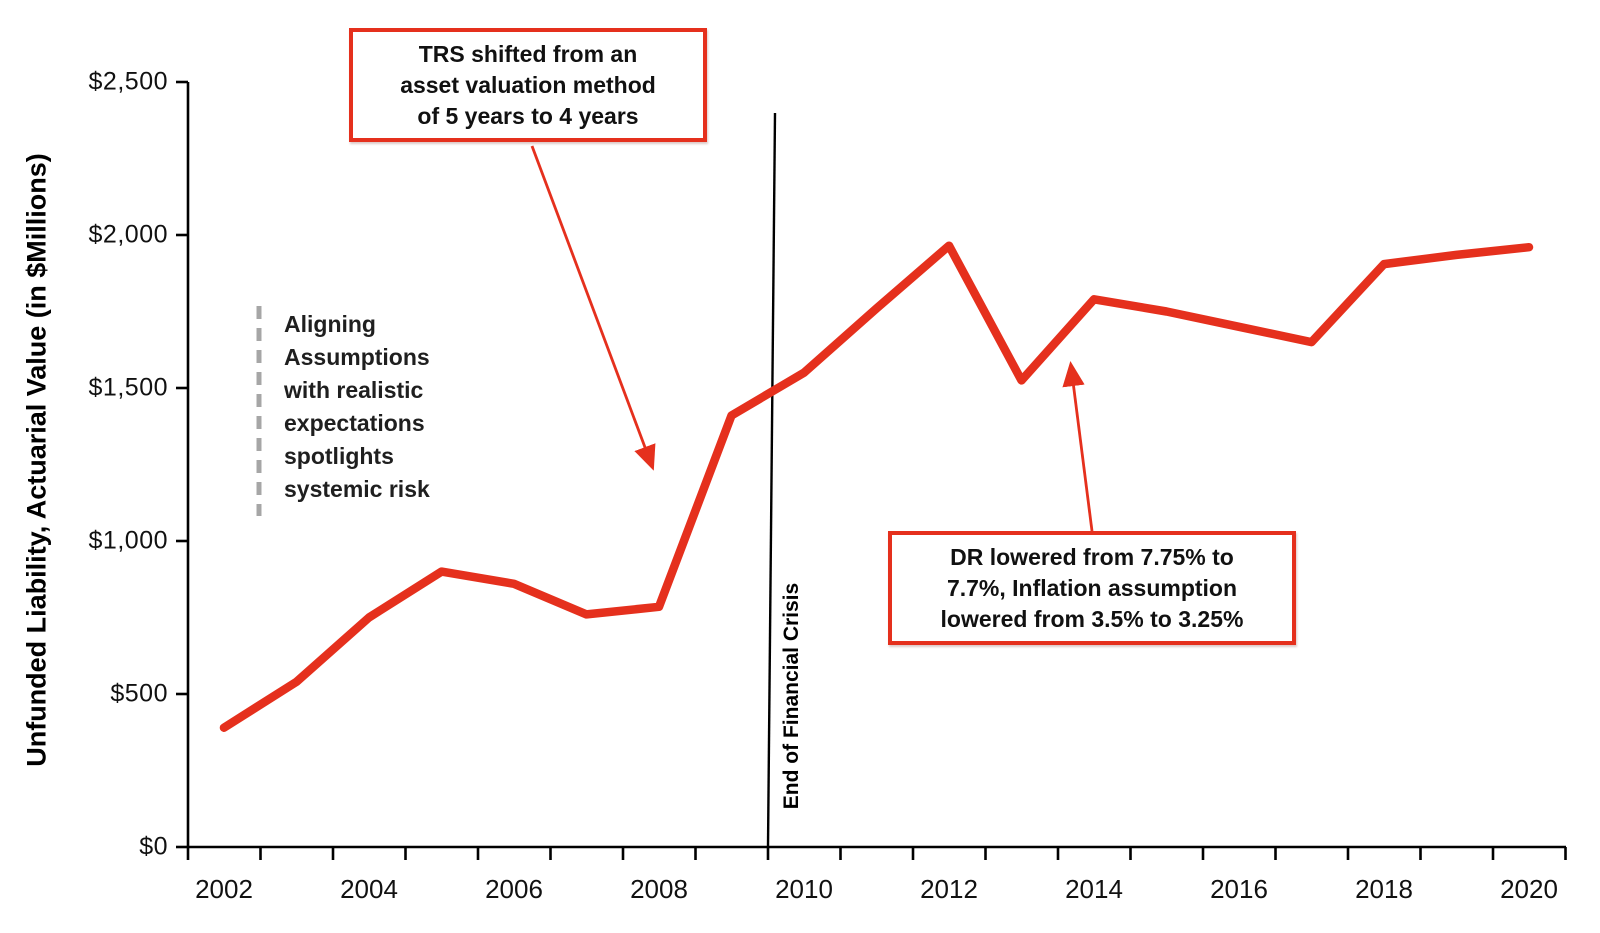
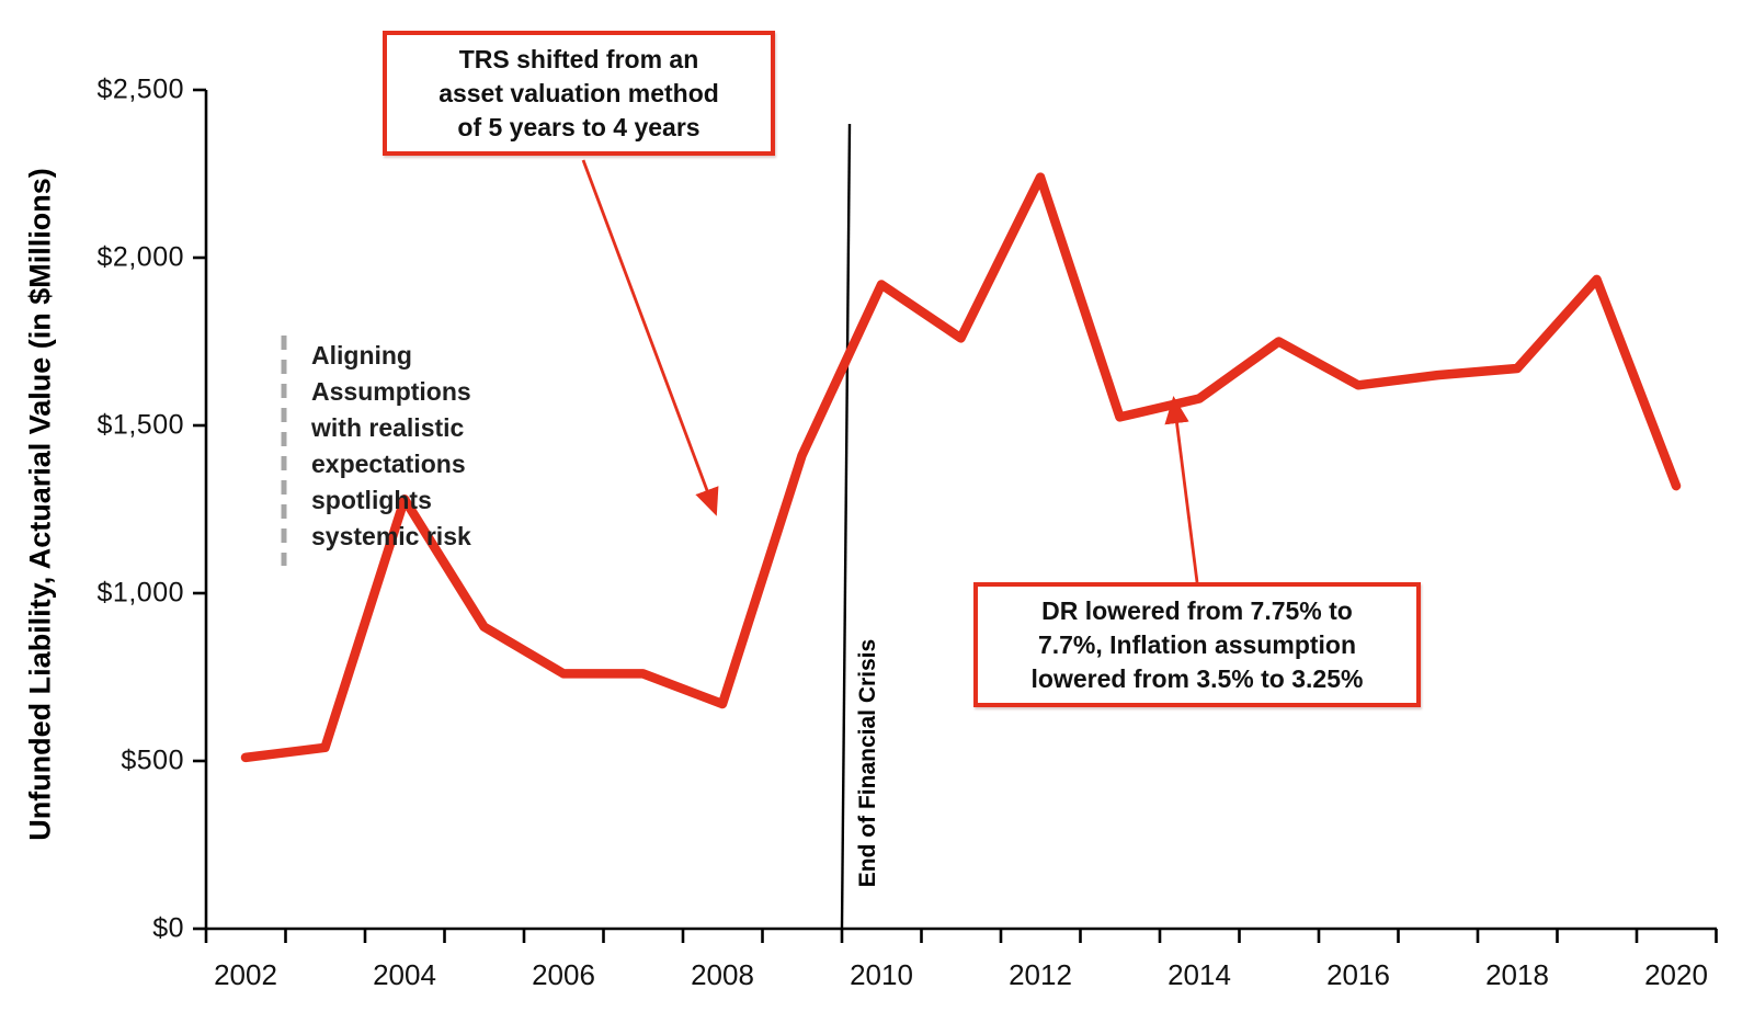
2002: $390 -> $510
2004: $750 -> $1280
2006: $860 -> $760
2008: $780 -> $670
2010: $1550 -> $1920
2012: $1960 -> $2240
2014: $1790 -> $1580
2016: $1700 -> $1620
2018: $1900 -> $1670
2020: $1960 -> $1320
